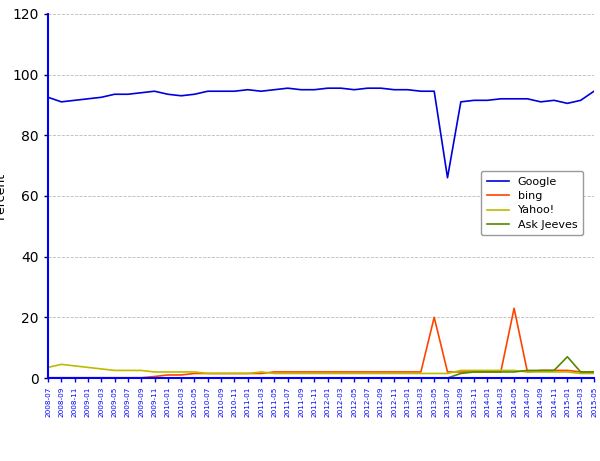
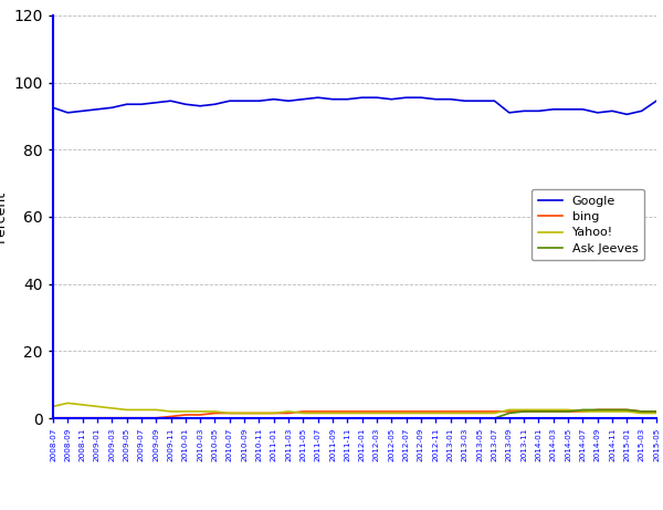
bing/2013-05: 20.0 -> 2.0
Google/2013-07: 66.0 -> 94.5
bing/2014-05: 23.0 -> 2.0
Ask Jeeves/2015-01: 7.0 -> 2.5
